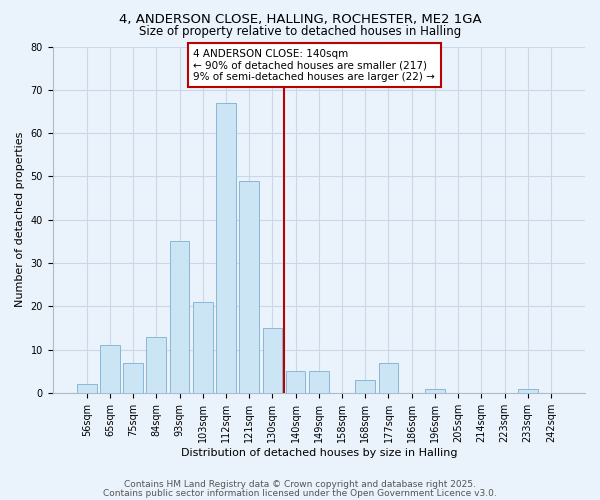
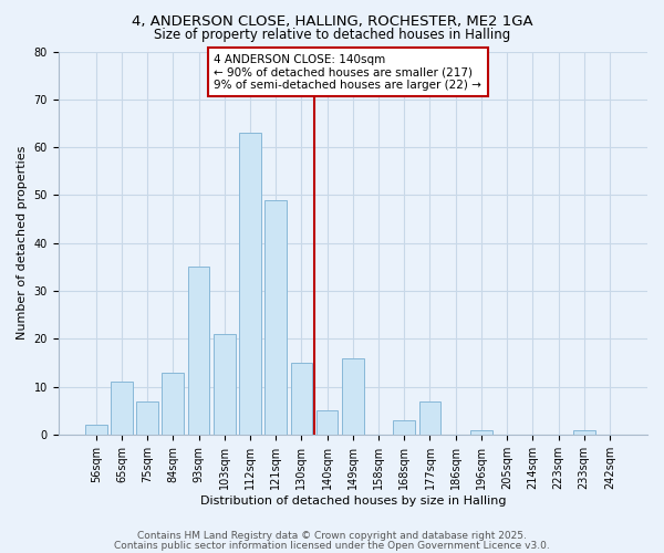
112sqm: 67 -> 63
149sqm: 5 -> 16
